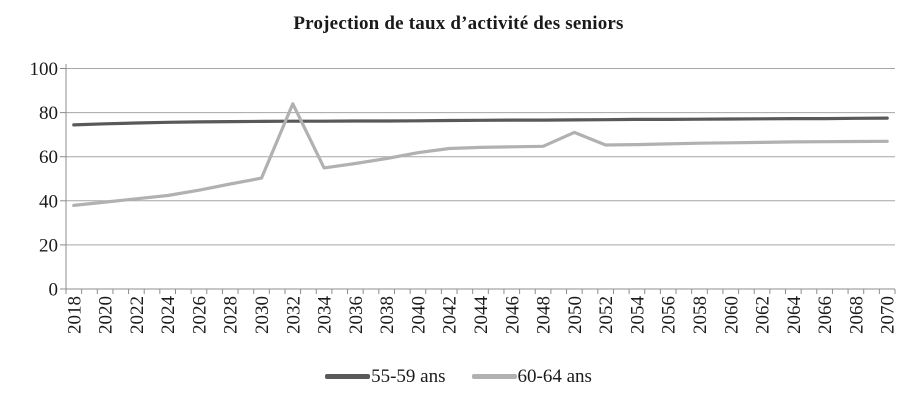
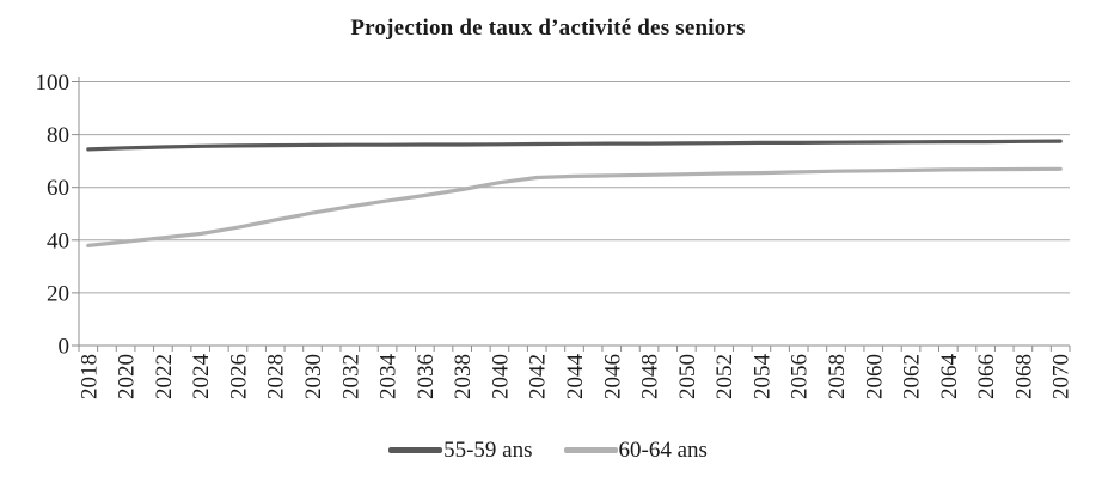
60-64 ans/2032: 84 -> 53
60-64 ans/2050: 71 -> 65
